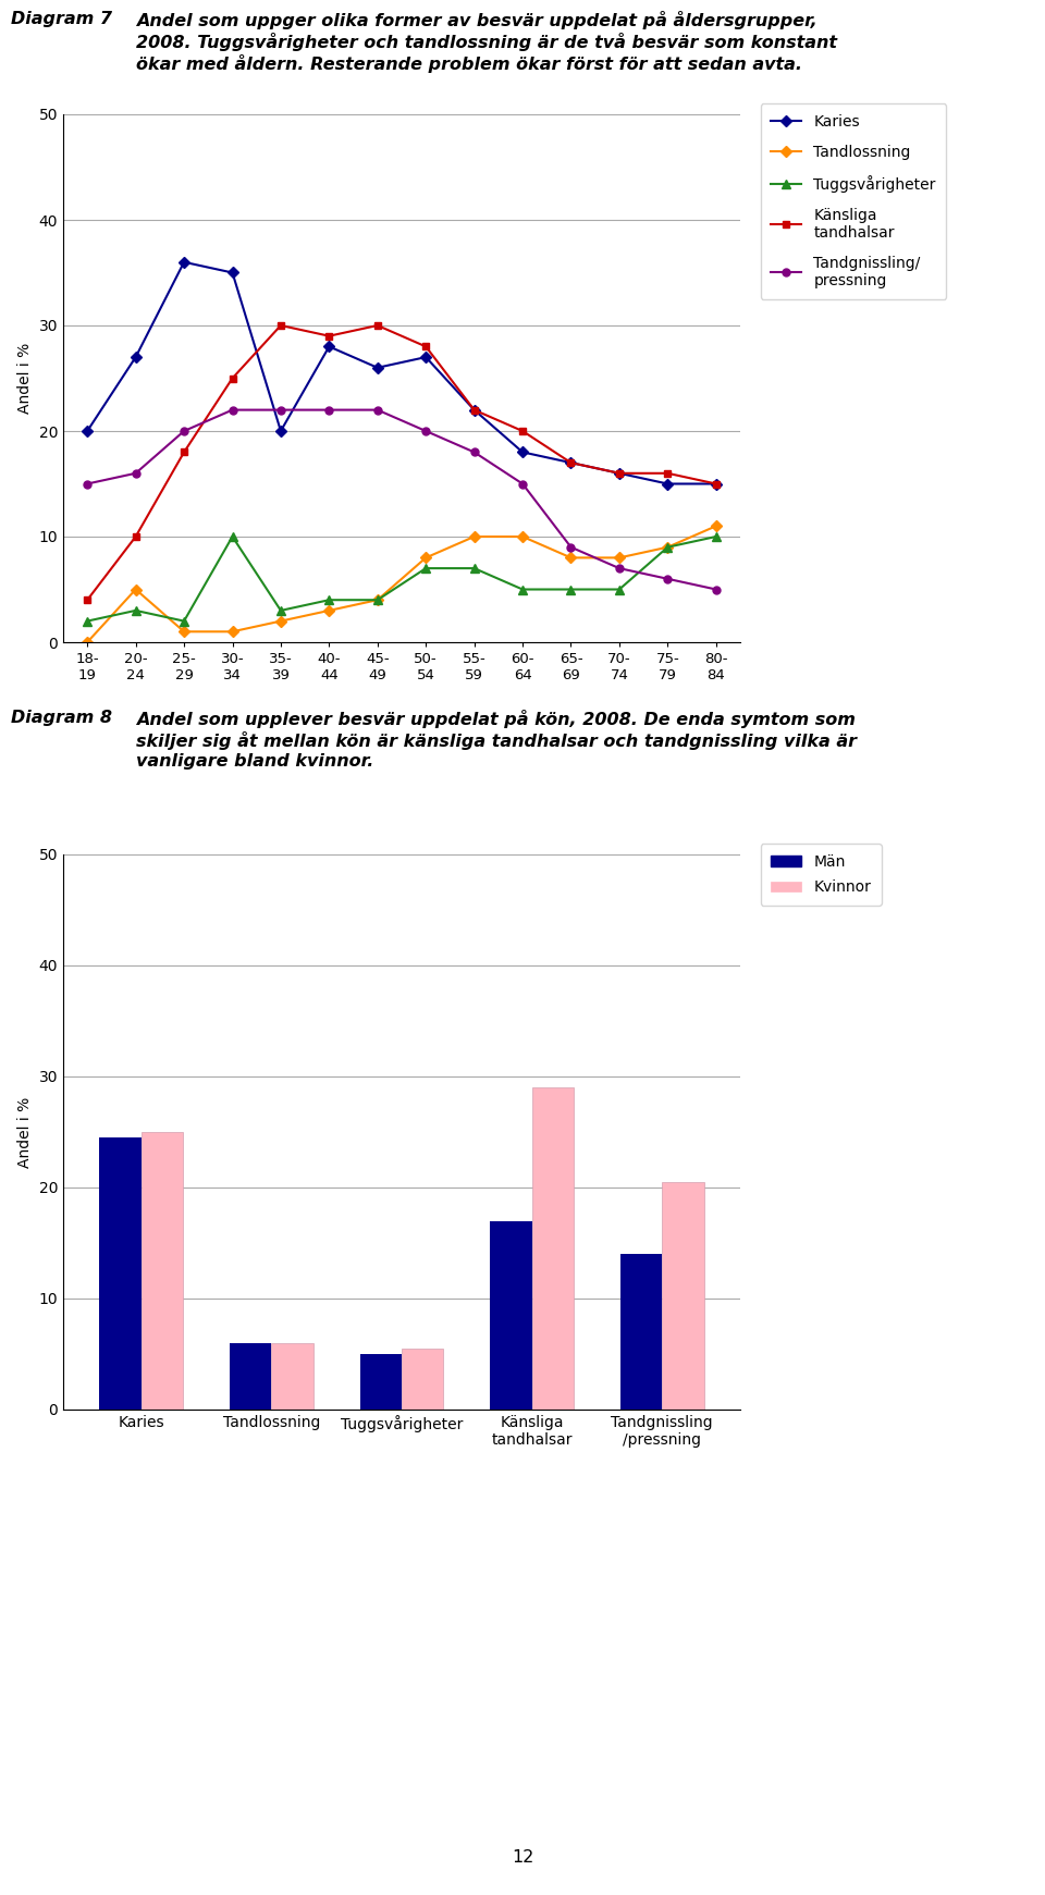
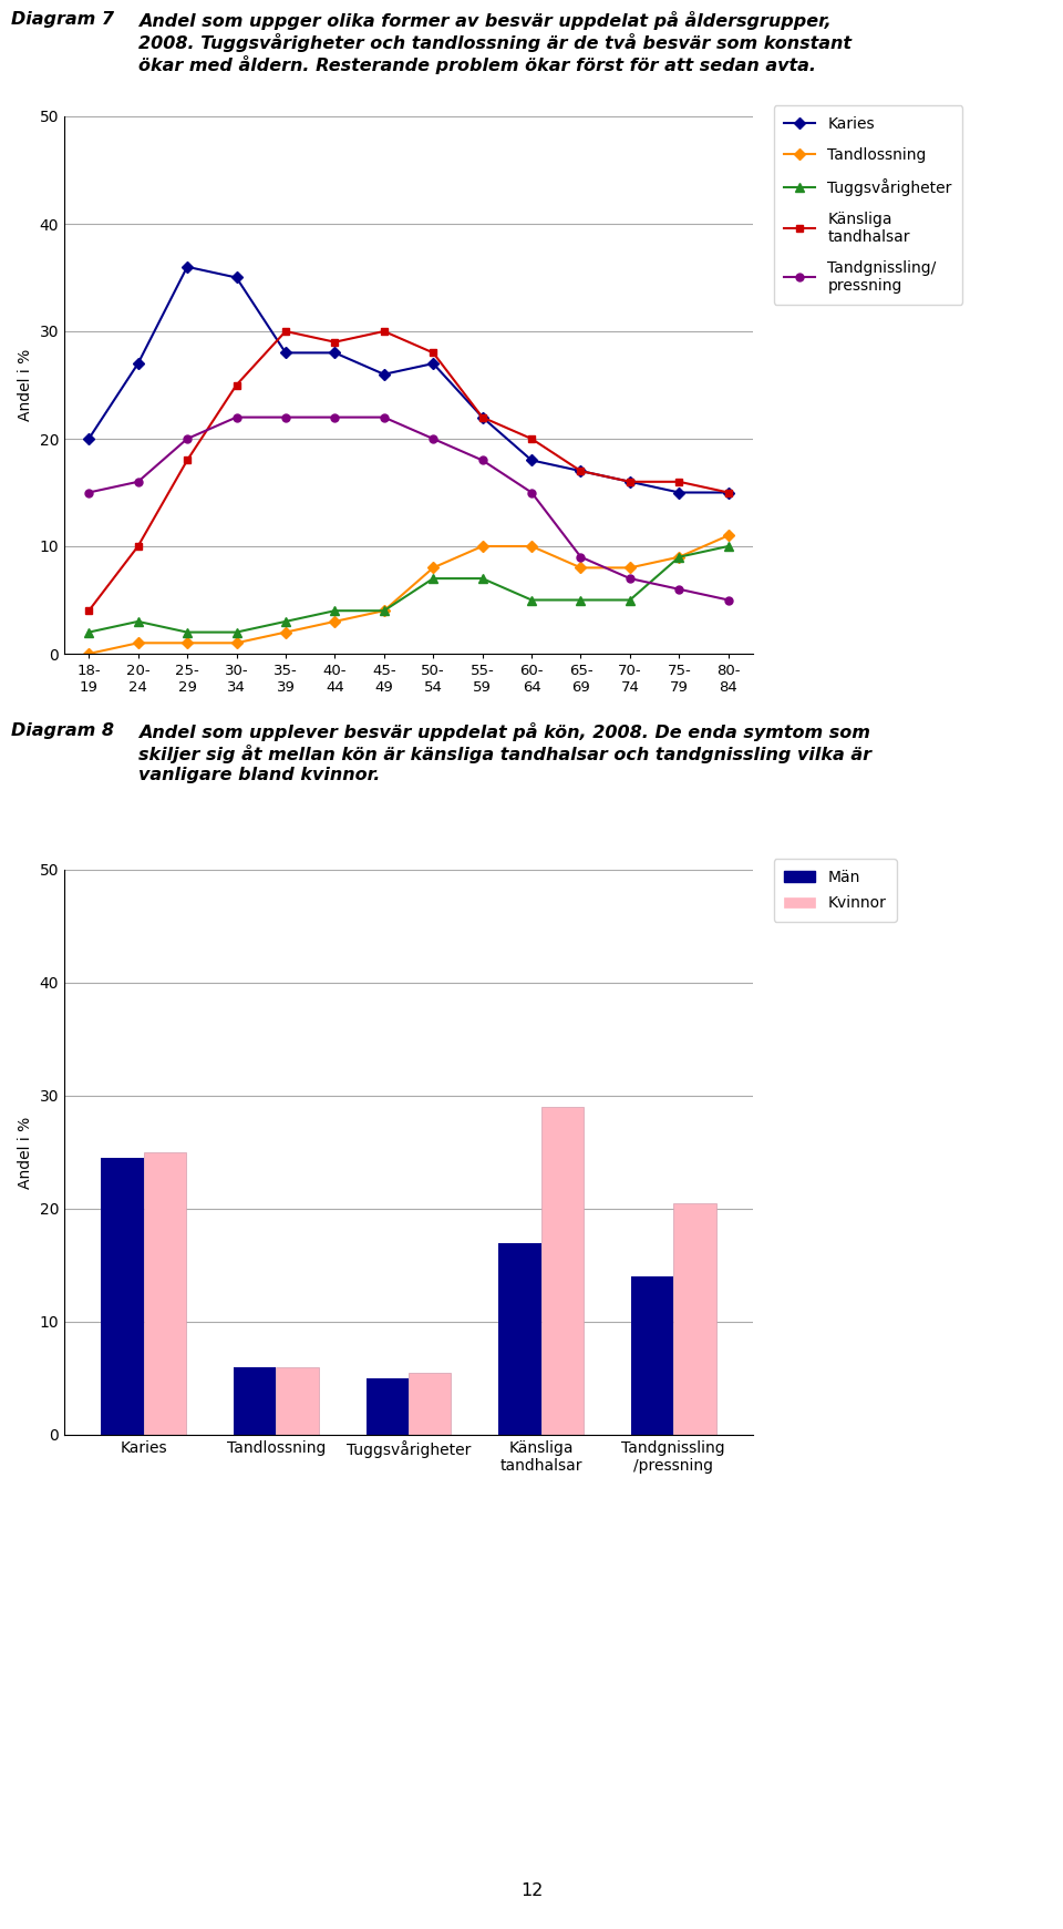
Tandlossning/20- 24: 5 -> 1
Tuggsvårigheter/30- 34: 10 -> 2
Karies/35- 39: 20 -> 28
